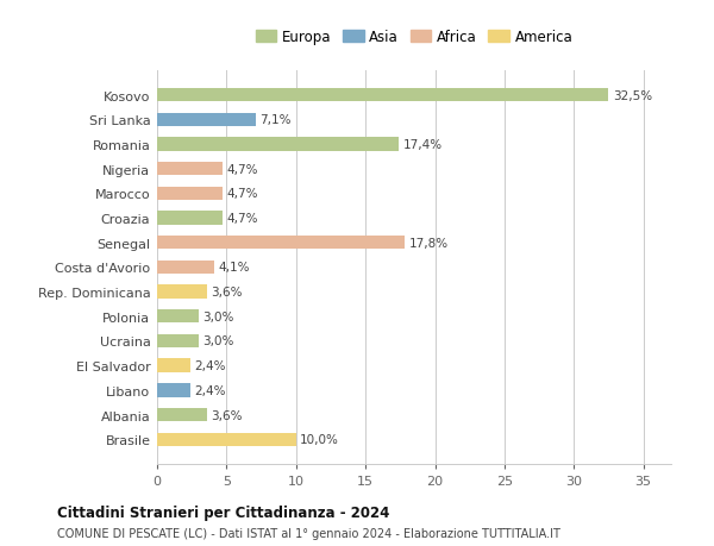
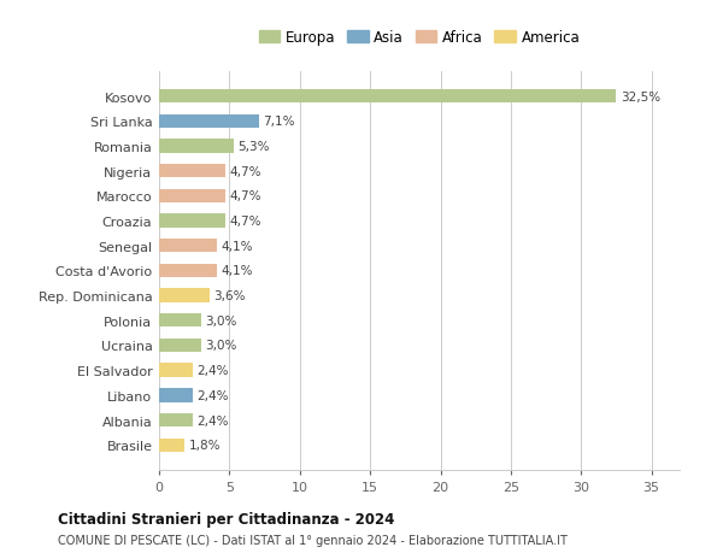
Romania: 17,4% -> 5,3%
Senegal: 17,8% -> 4,1%
Albania: 3,6% -> 2,4%
Brasile: 10,0% -> 1,8%
